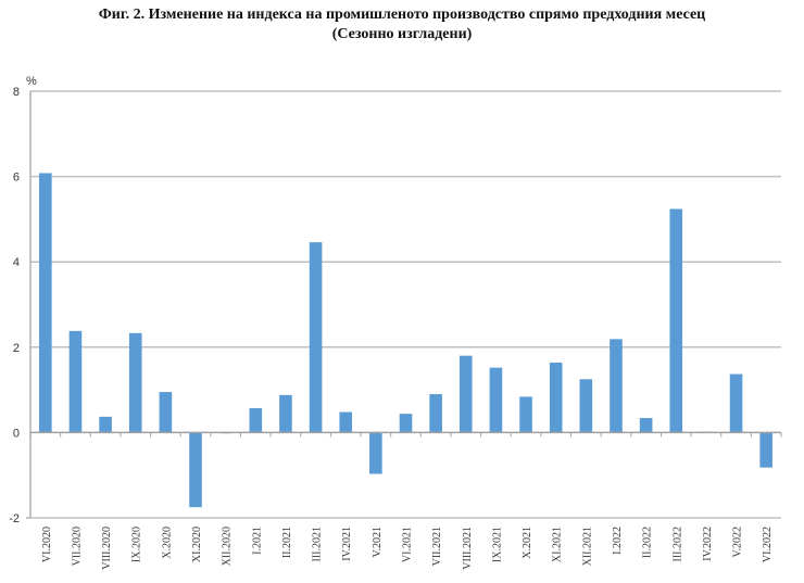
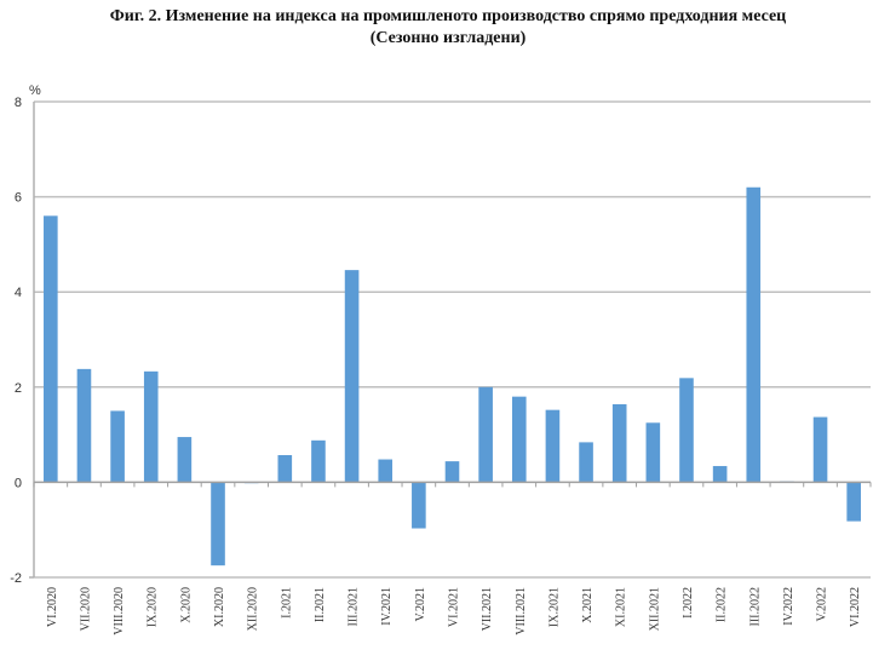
VI.2020: 6.1 -> 5.6
VIII.2020: 0.4 -> 1.5
VII.2021: 0.9 -> 2.0
III.2022: 5.2 -> 6.2
